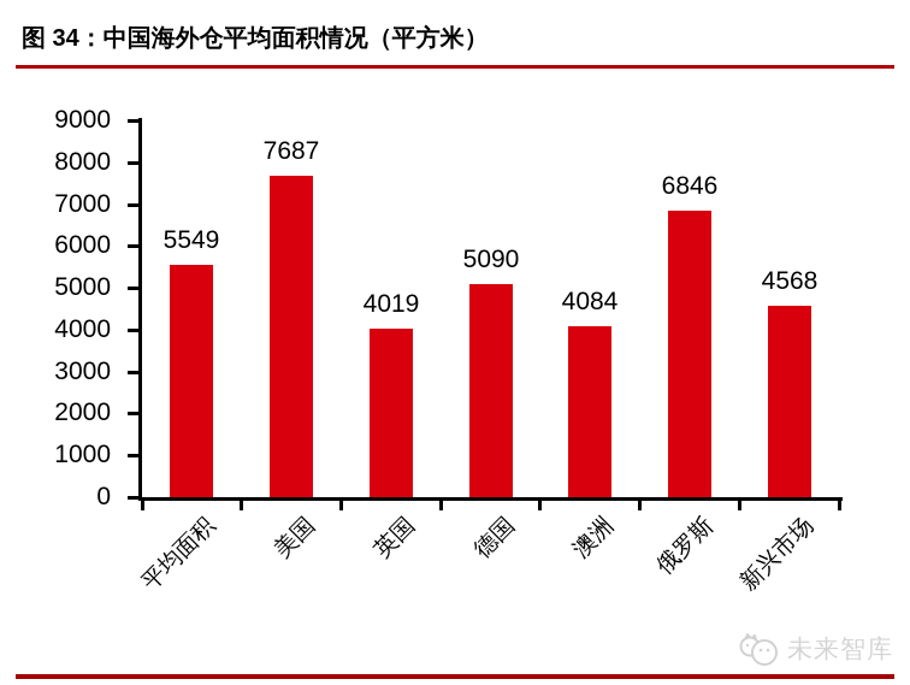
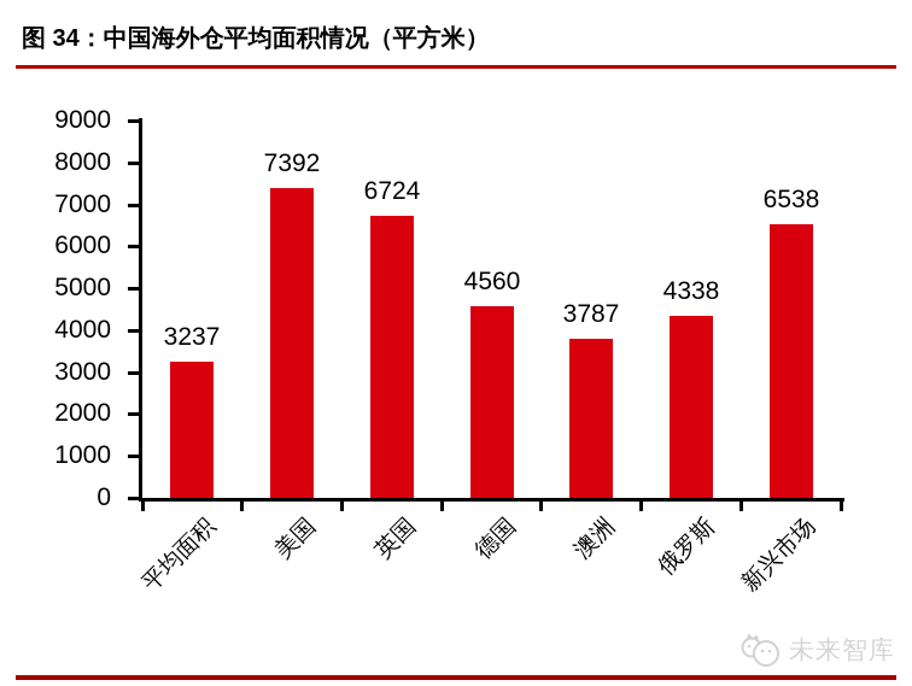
平均面积: 5549 -> 3237
美国: 7687 -> 7392
英国: 4019 -> 6724
德国: 5090 -> 4560
澳洲: 4084 -> 3787
俄罗斯: 6846 -> 4338
新兴市场: 4568 -> 6538
